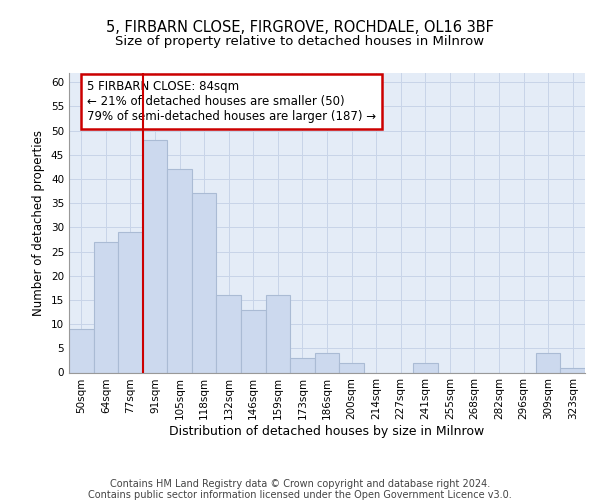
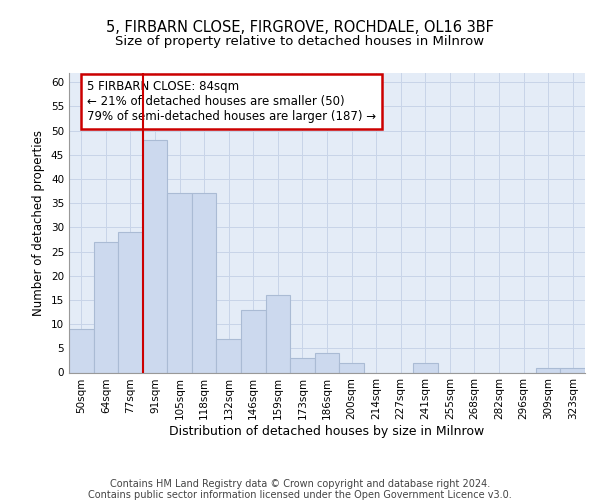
105sqm: 42 -> 37
132sqm: 16 -> 7
309sqm: 4 -> 1
